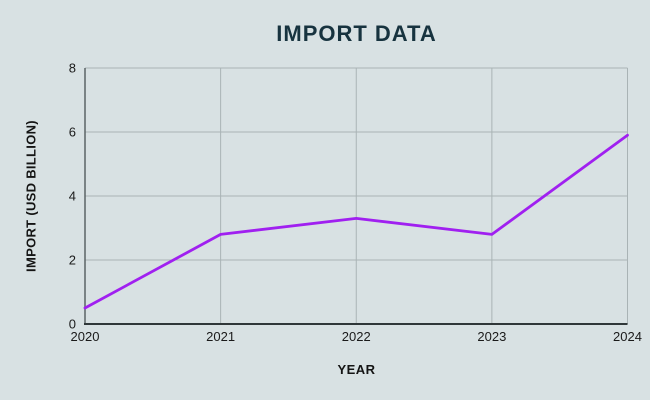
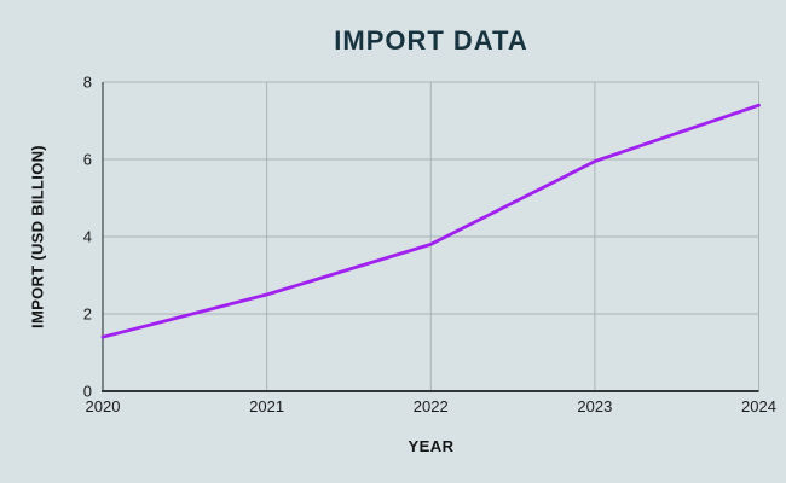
2020: 0.5 -> 1.4
2021: 2.8 -> 2.5
2022: 3.3 -> 3.8
2023: 2.8 -> 6.0
2024: 5.9 -> 7.4
